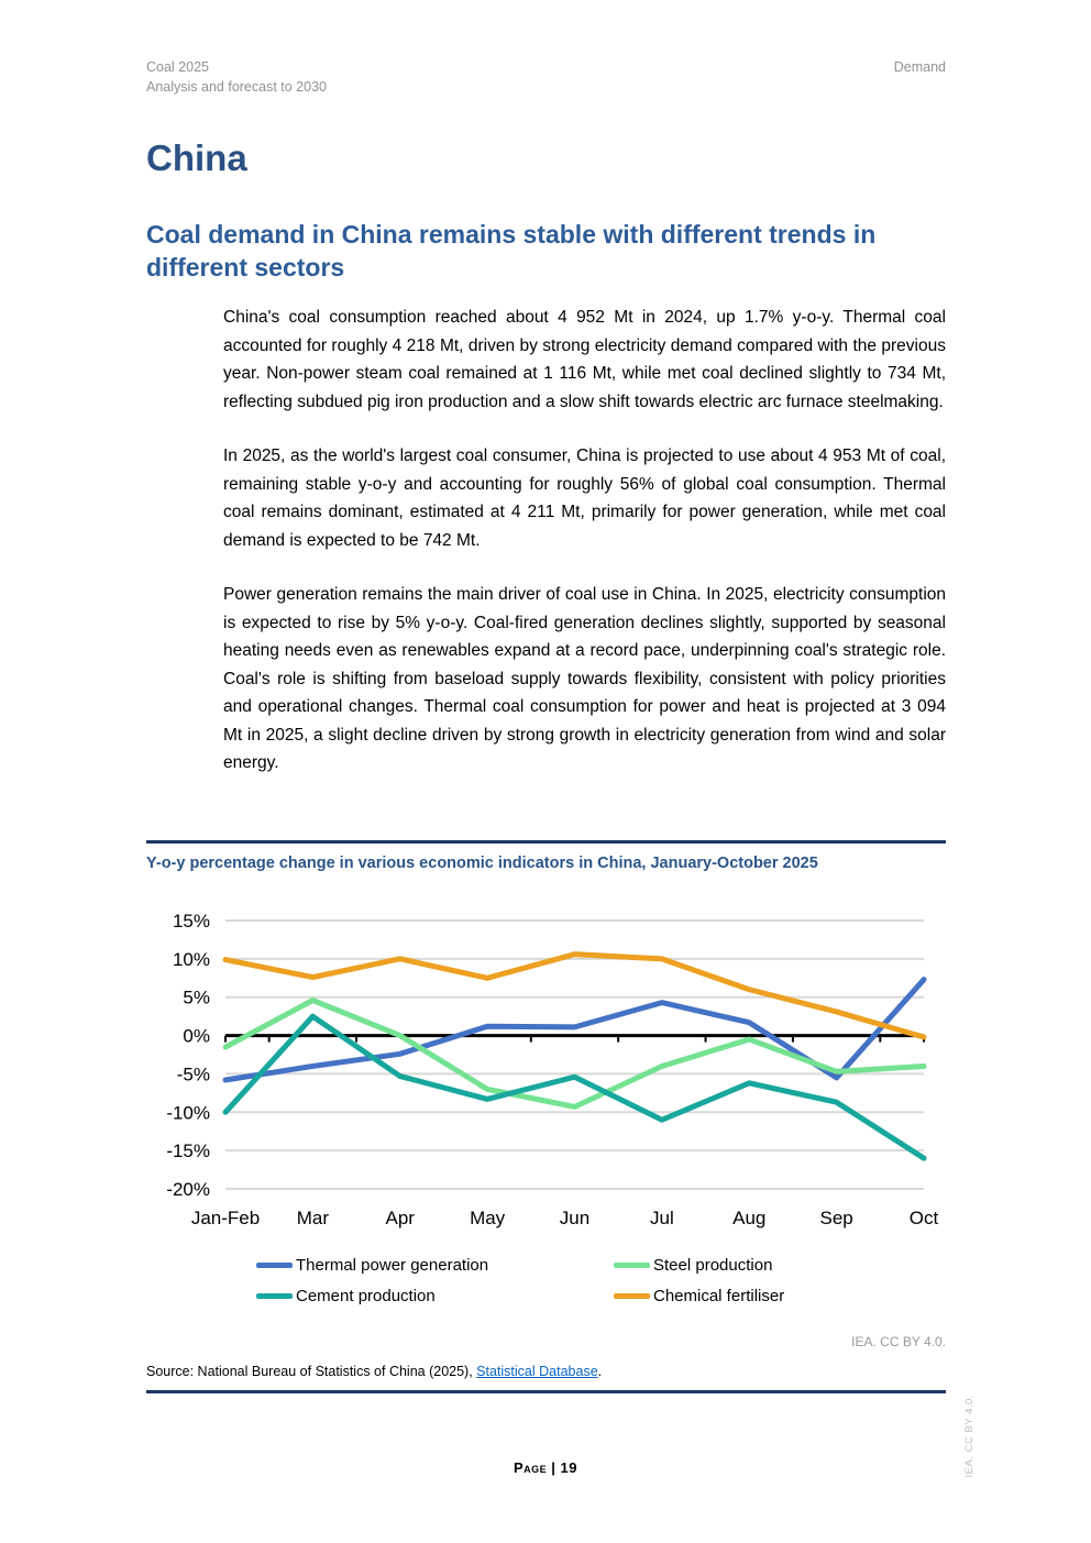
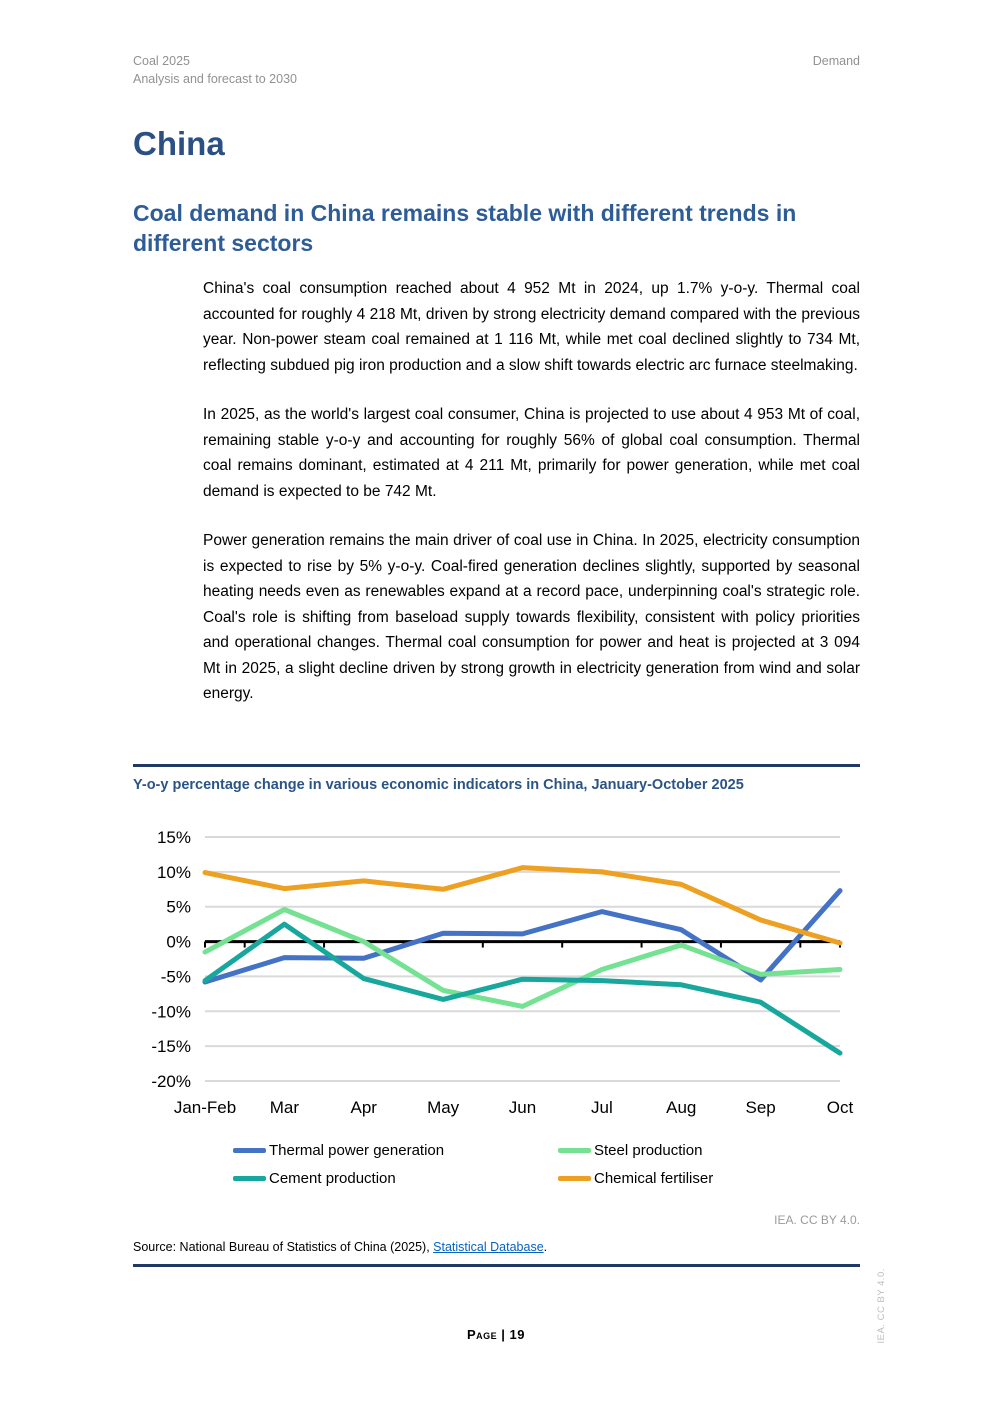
Cement production/Jan-Feb: -10% -> -6%
Thermal power generation/Mar: -4% -> -2%
Chemical fertiliser/Apr: 10% -> 9%
Cement production/Jul: -11% -> -6%
Chemical fertiliser/Aug: 6% -> 8%
